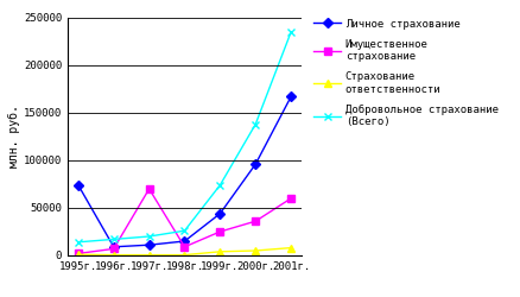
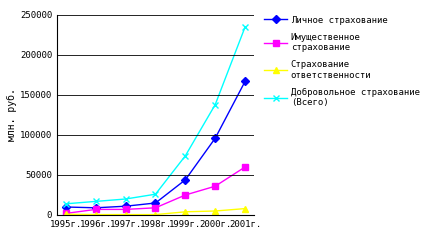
Личное страхование/1995г.: 74000 -> 10000
Имущественное страхование/1997г.: 70000 -> 7000
